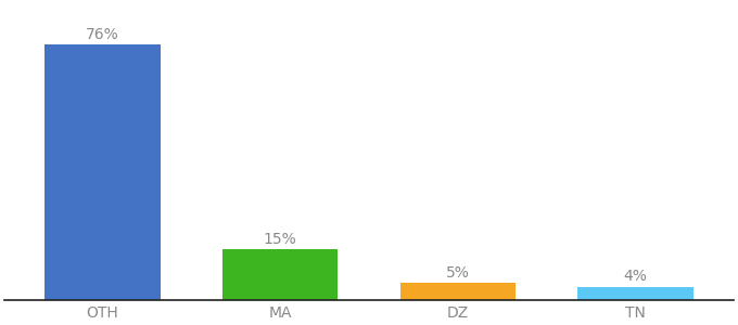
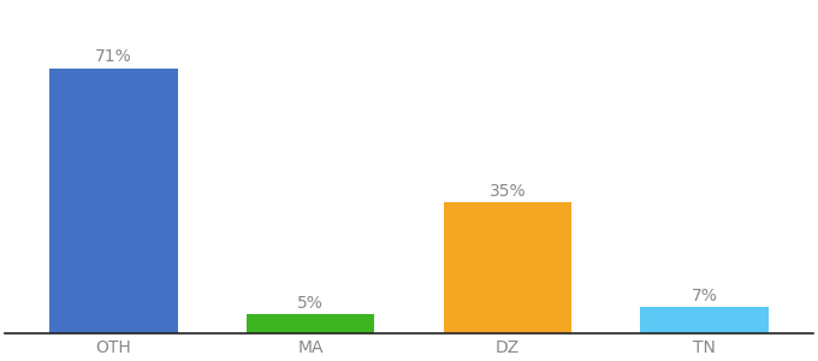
OTH: 76% -> 71%
MA: 15% -> 5%
DZ: 5% -> 35%
TN: 4% -> 7%
